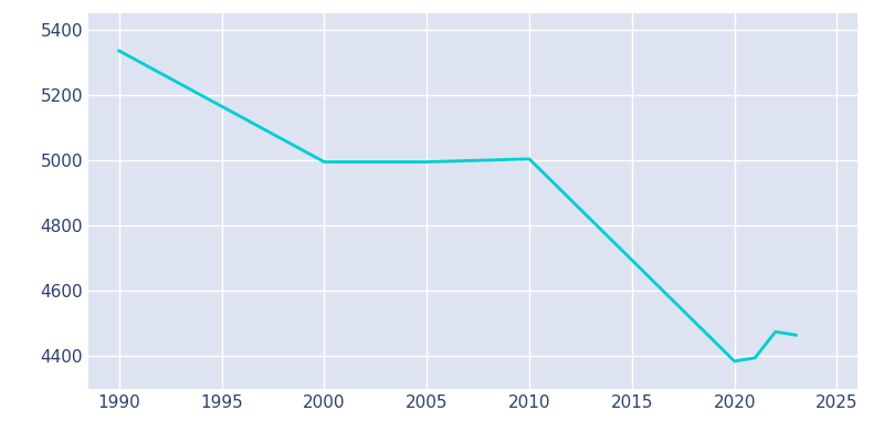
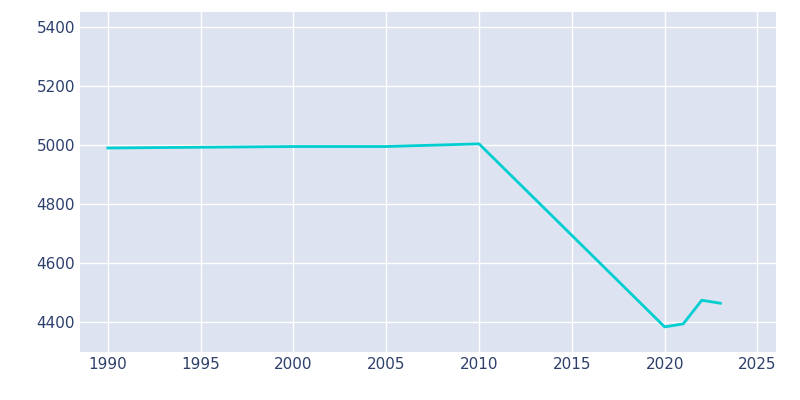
1990: 5335 -> 4990
